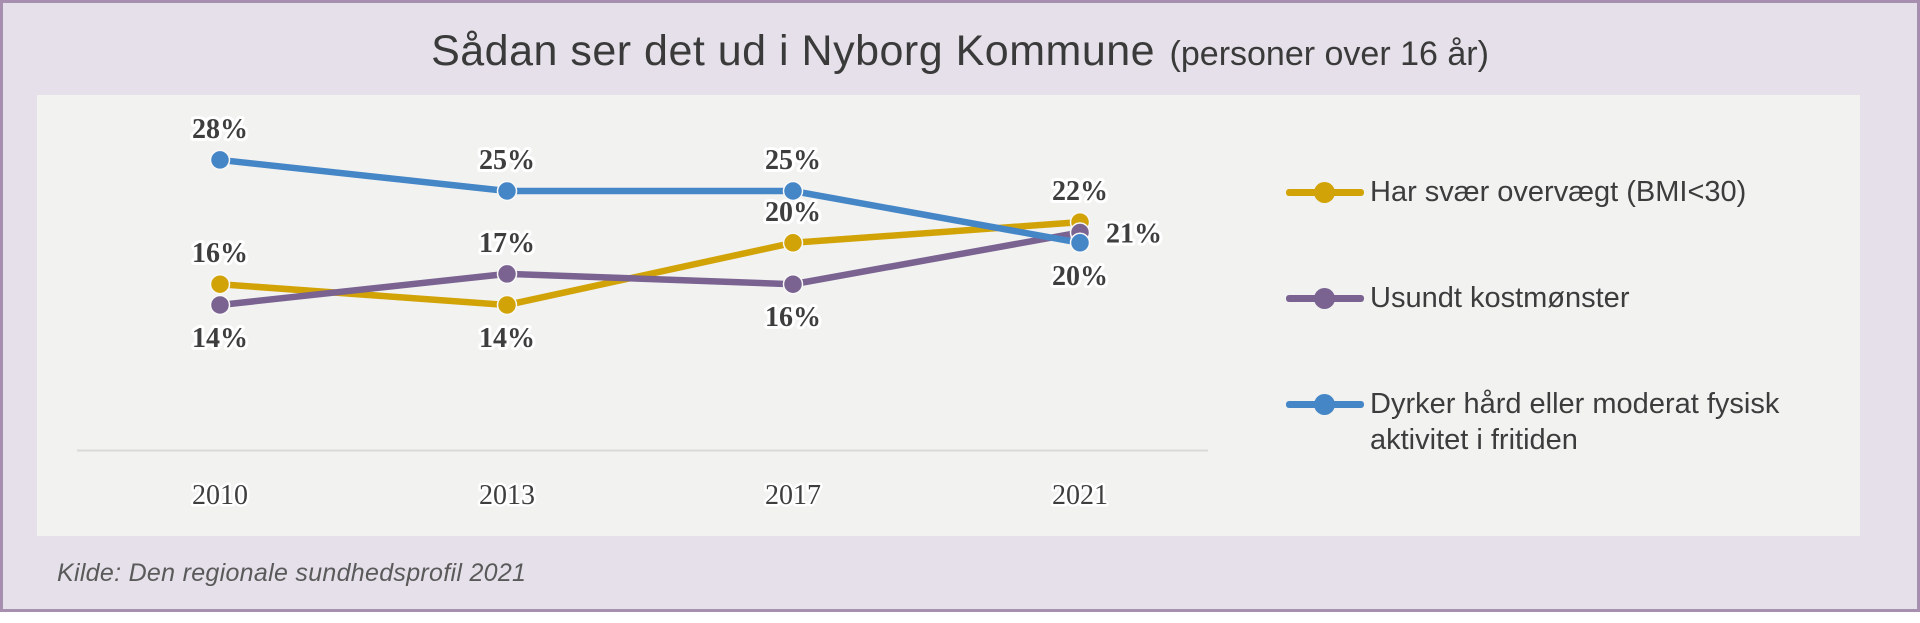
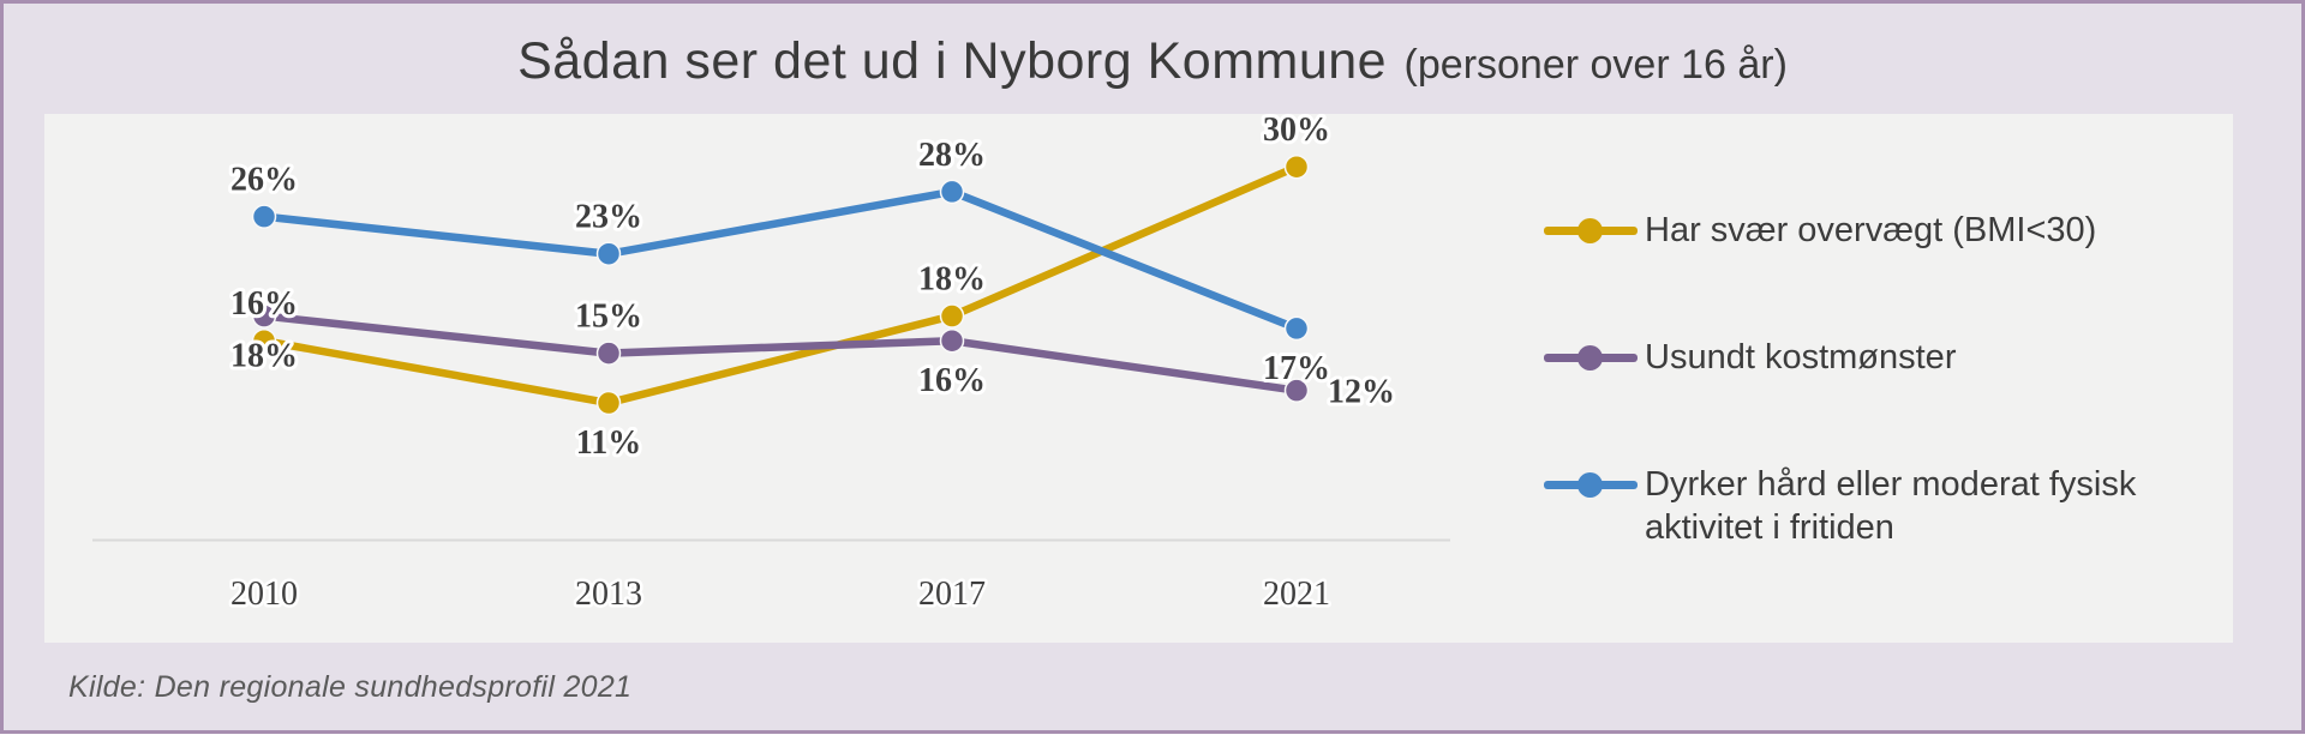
Usundt kostmønster/2010: 14% -> 18%
Dyrker hård eller moderat fysisk aktivitet i fritiden/2010: 28% -> 26%
Har svær overvægt (BMI<30)/2013: 14% -> 11%
Usundt kostmønster/2013: 17% -> 15%
Dyrker hård eller moderat fysisk aktivitet i fritiden/2013: 25% -> 23%
Har svær overvægt (BMI<30)/2017: 20% -> 18%
Dyrker hård eller moderat fysisk aktivitet i fritiden/2017: 25% -> 28%
Har svær overvægt (BMI<30)/2021: 22% -> 30%
Usundt kostmønster/2021: 21% -> 12%
Dyrker hård eller moderat fysisk aktivitet i fritiden/2021: 20% -> 17%
